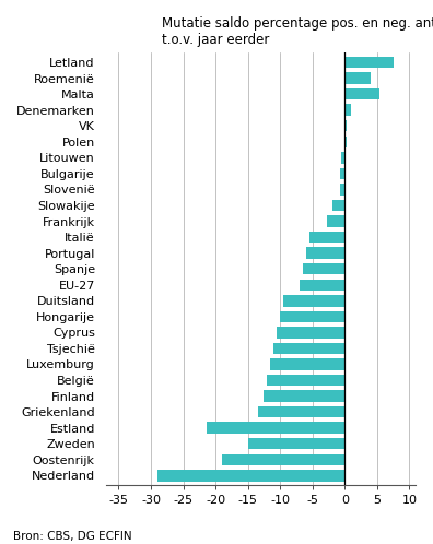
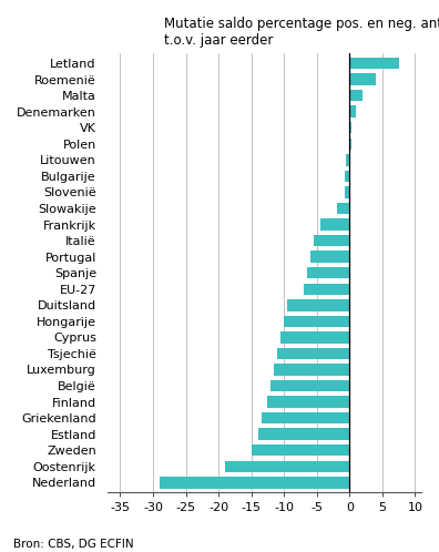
Malta: 5.4 -> 2.0
Frankrijk: -2.8 -> -4.5
Estland: -21.4 -> -14.0
